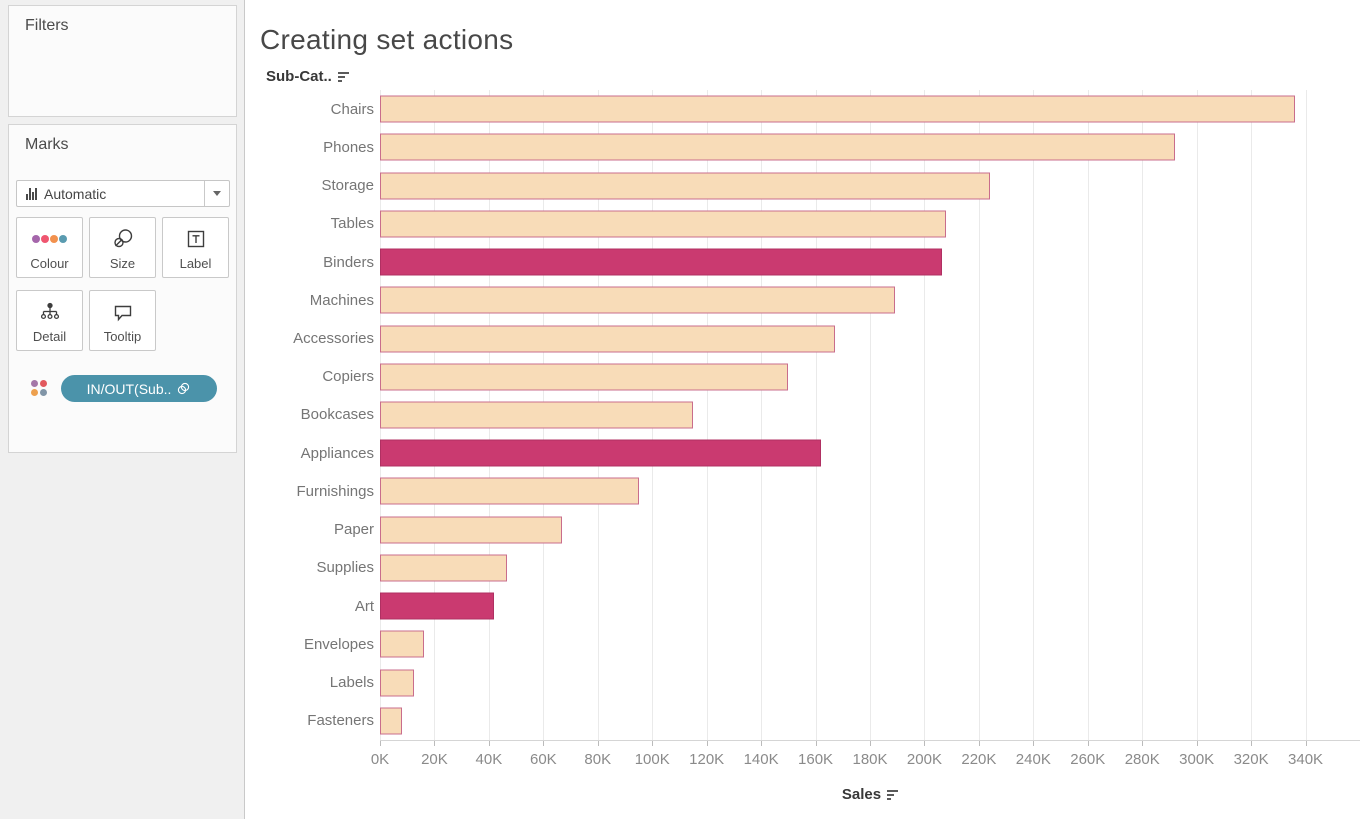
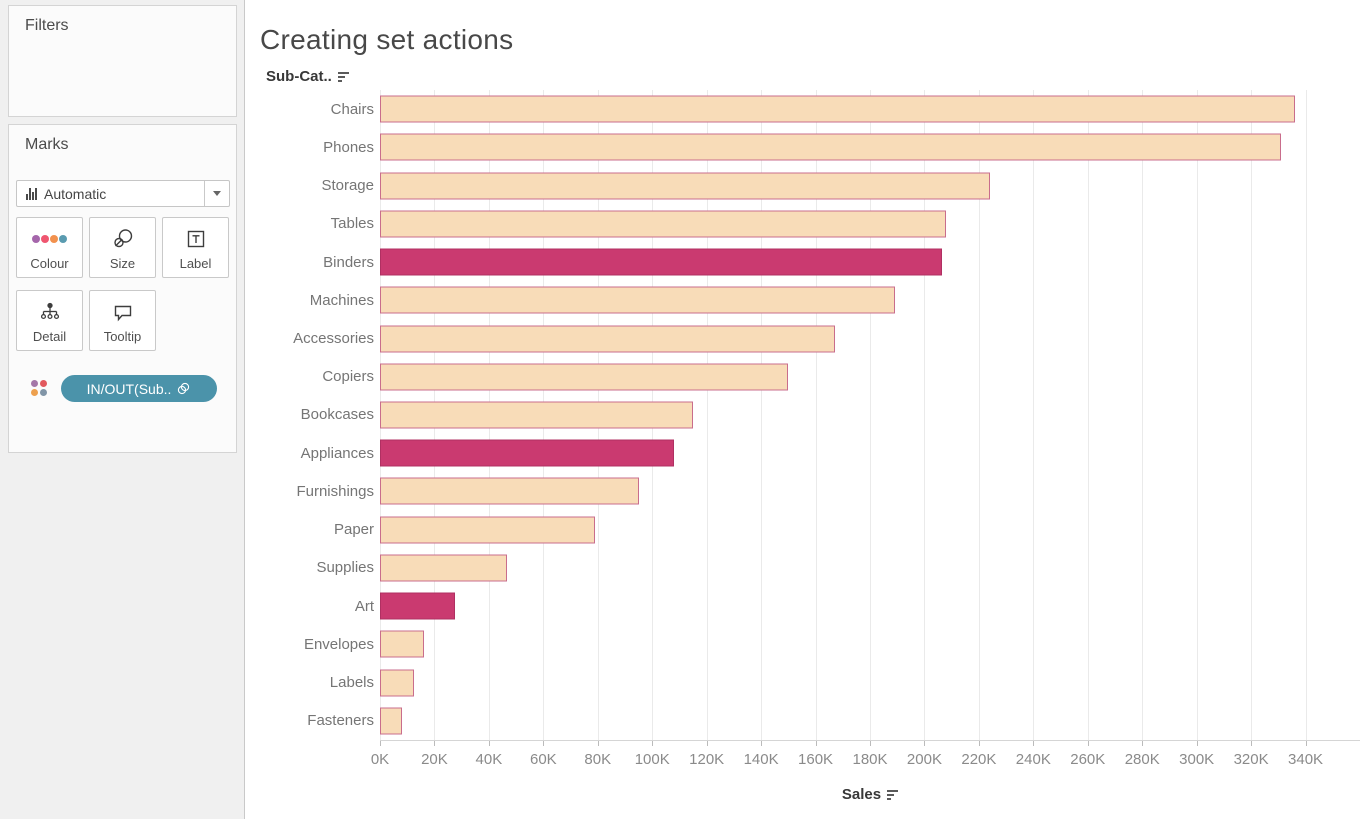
Phones: 292K -> 331K
Appliances: 162K -> 108K
Paper: 67K -> 79K
Art: 42K -> 28K
